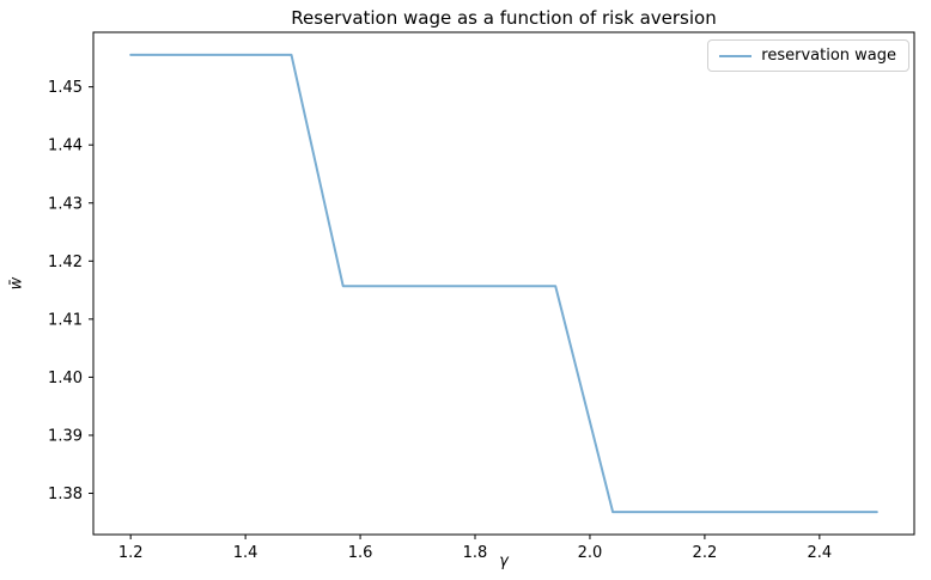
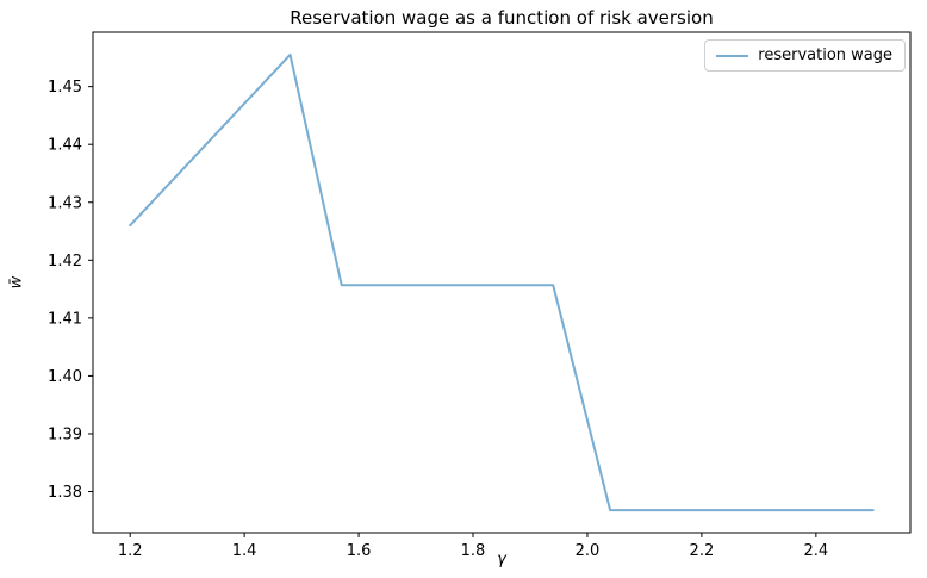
1.2: 1.456 -> 1.426
